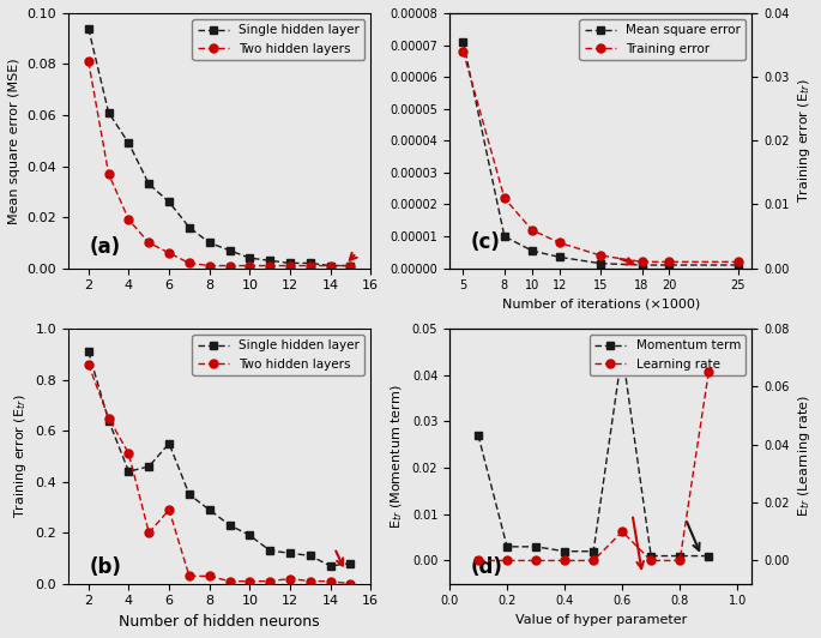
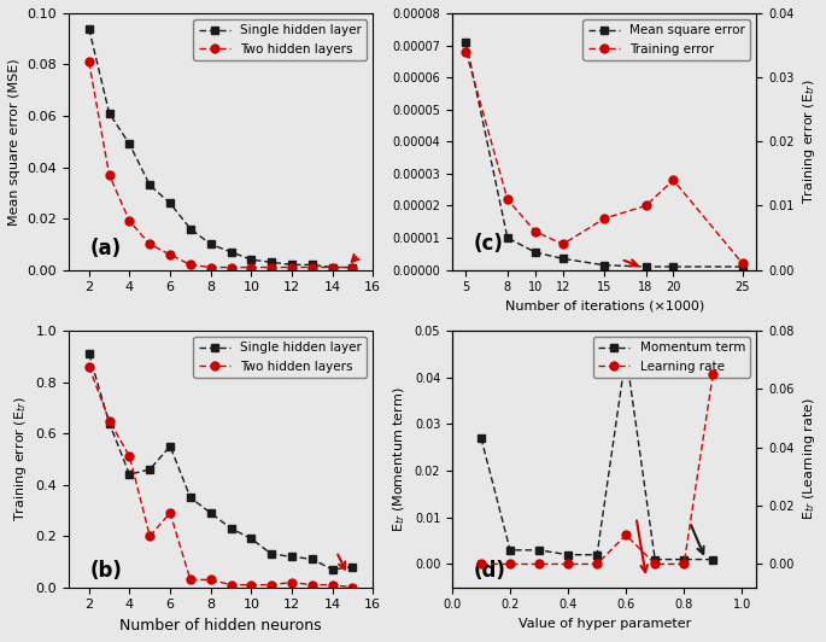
Training error/15: 0.002 -> 0.008
Training error/18: 0.001 -> 0.010
Training error/20: 0.001 -> 0.014
